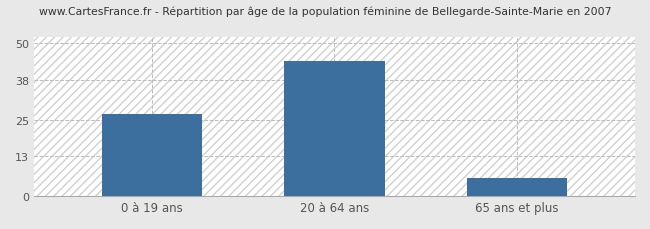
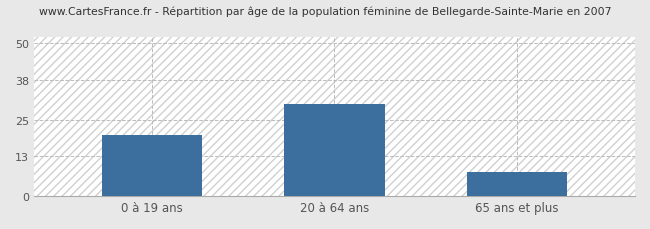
0 à 19 ans: 27 -> 20
20 à 64 ans: 44 -> 30
65 ans et plus: 6 -> 8
